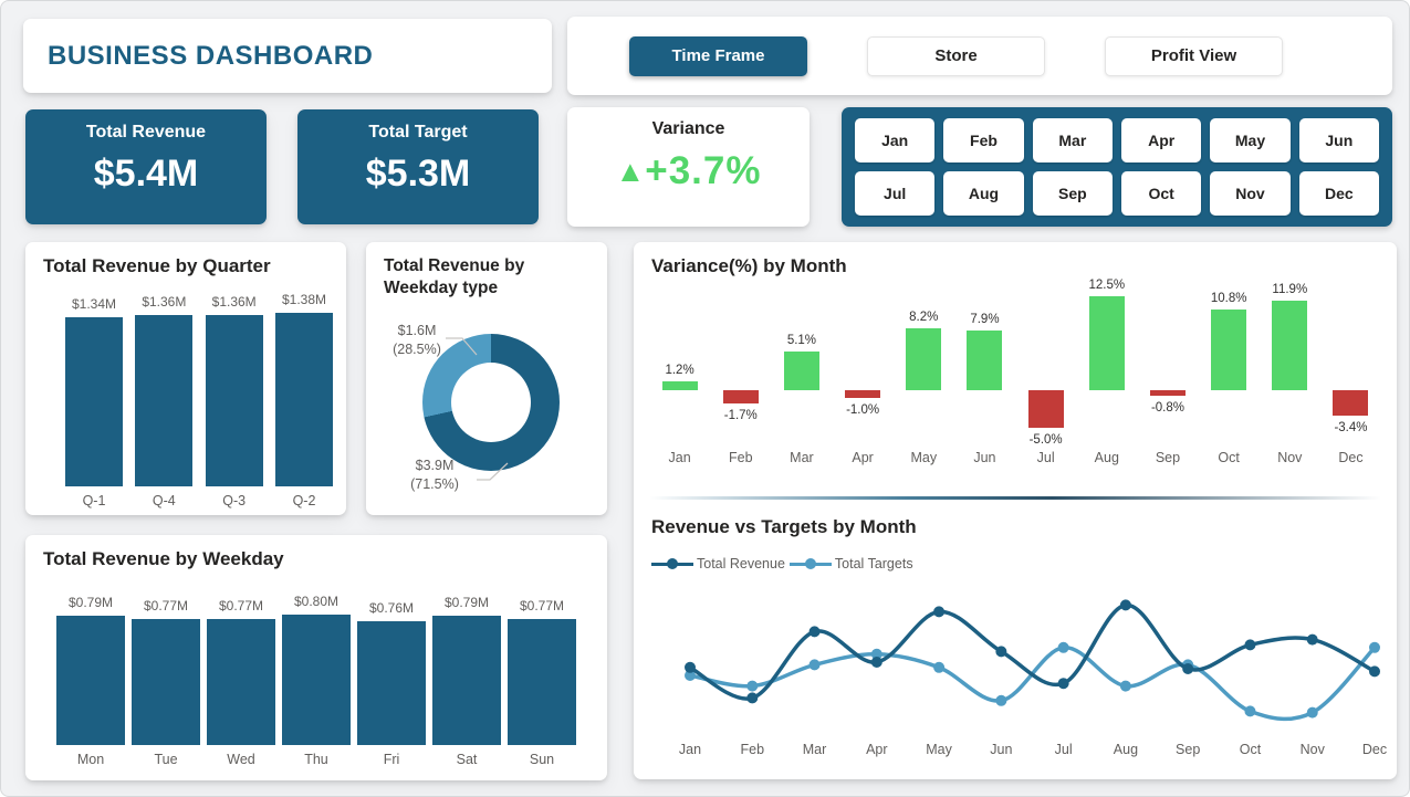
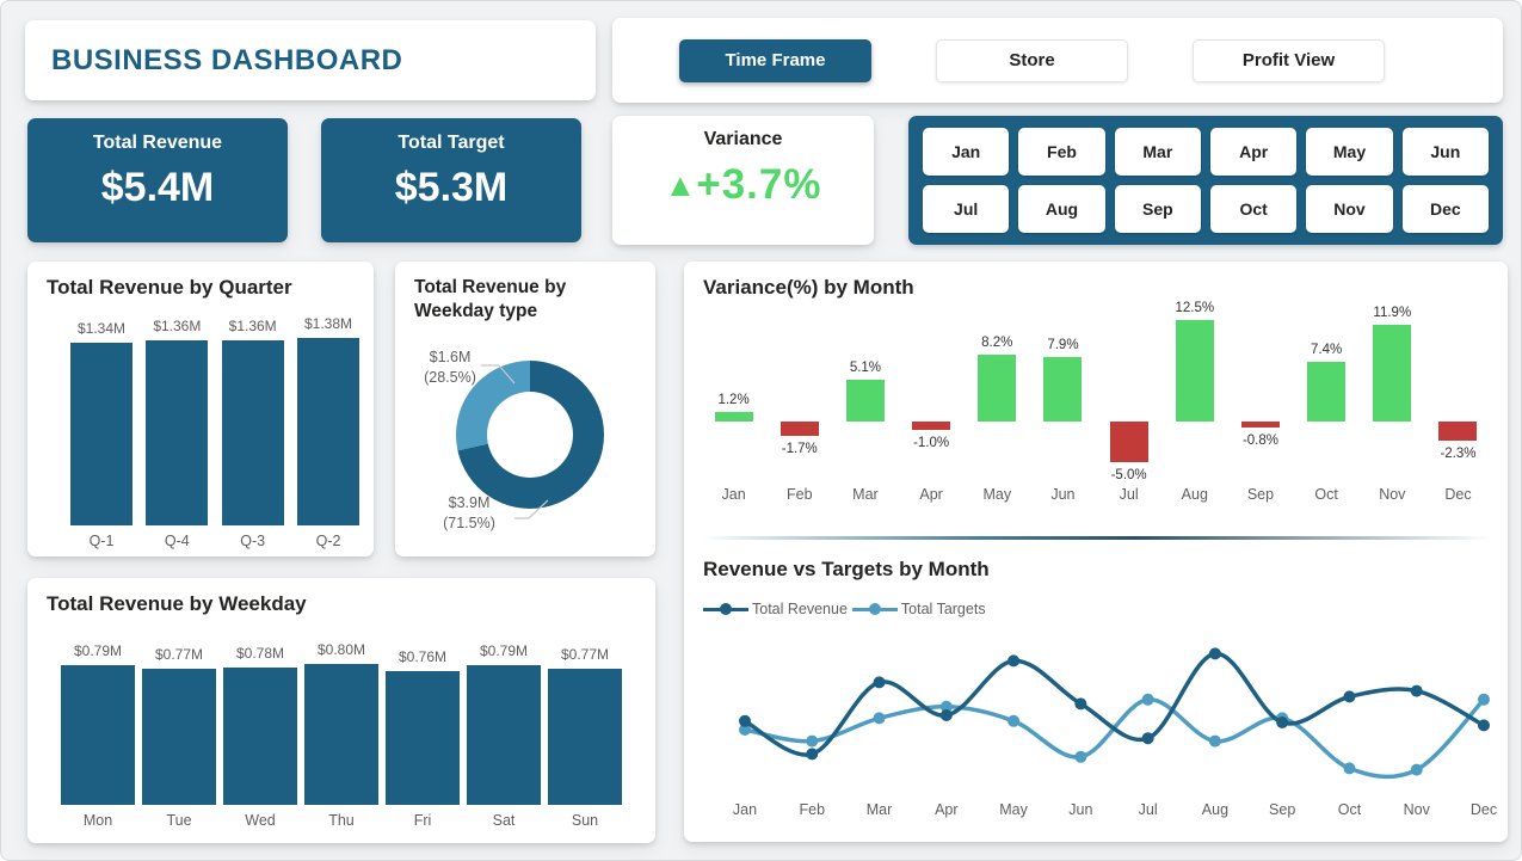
Variance(%) by Month/Oct: 10.8% -> 7.4%
Variance(%) by Month/Dec: -3.4% -> -2.3%
Total Revenue by Weekday/Wed: $0.77M -> $0.78M
